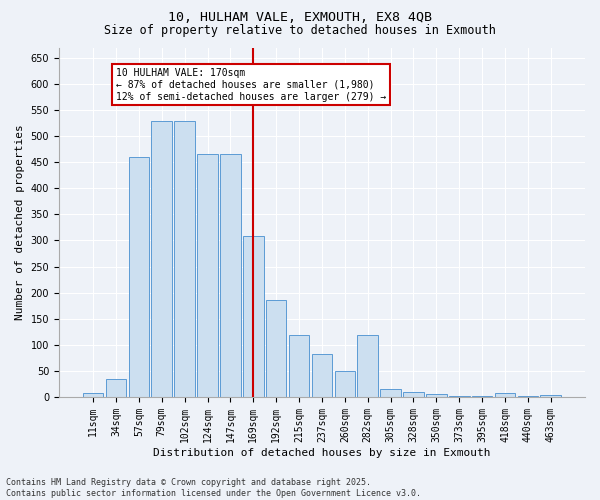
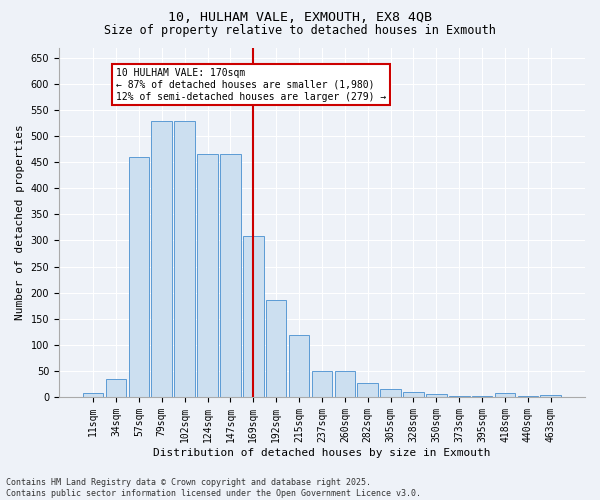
237sqm: 82 -> 50
282sqm: 118 -> 27
